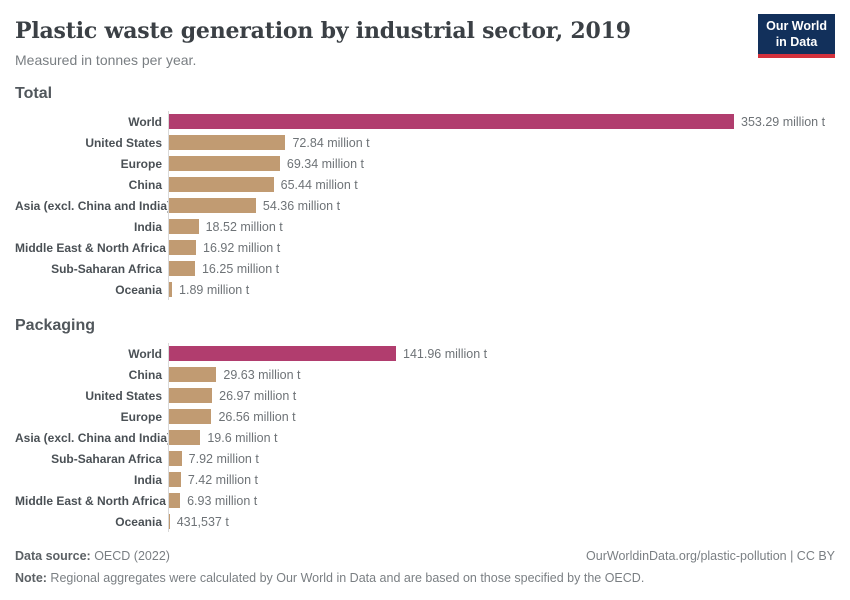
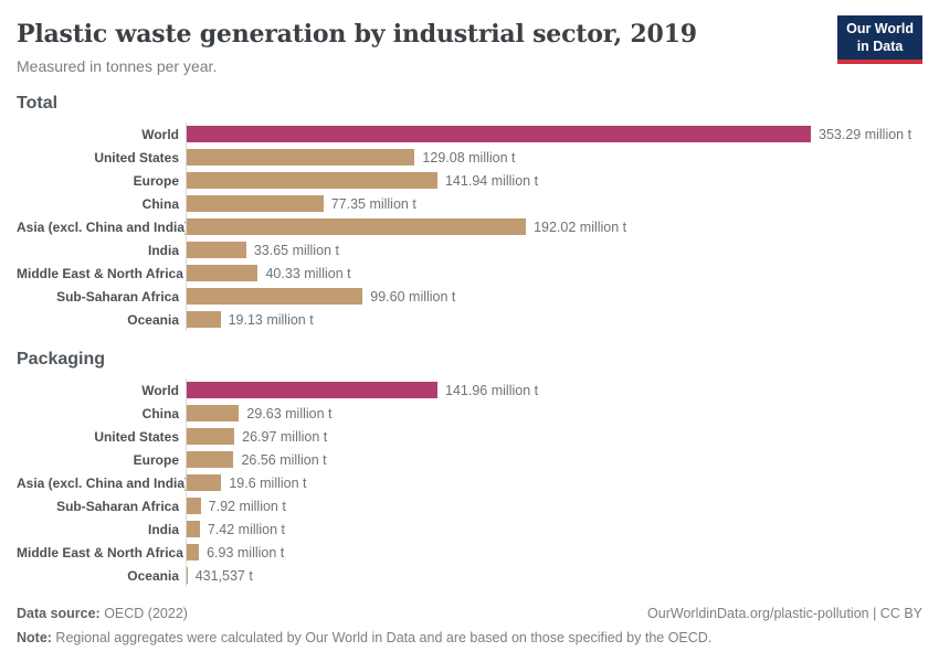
Total/United States: 72.84 -> 129.08
Total/Europe: 69.34 -> 141.94
Total/China: 65.44 -> 77.35
Total/Asia (excl. China and India): 54.36 -> 192.02
Total/India: 18.52 -> 33.65
Total/Middle East & North Africa: 16.92 -> 40.33
Total/Sub-Saharan Africa: 16.25 -> 99.60
Total/Oceania: 1.89 -> 19.13
